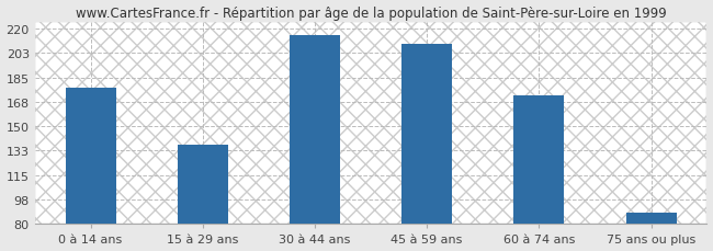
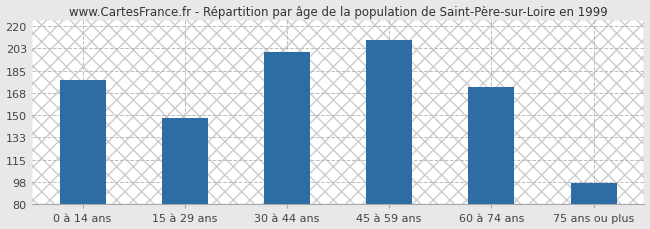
15 à 29 ans: 137 -> 148
30 à 44 ans: 216 -> 200
75 ans ou plus: 88 -> 97
